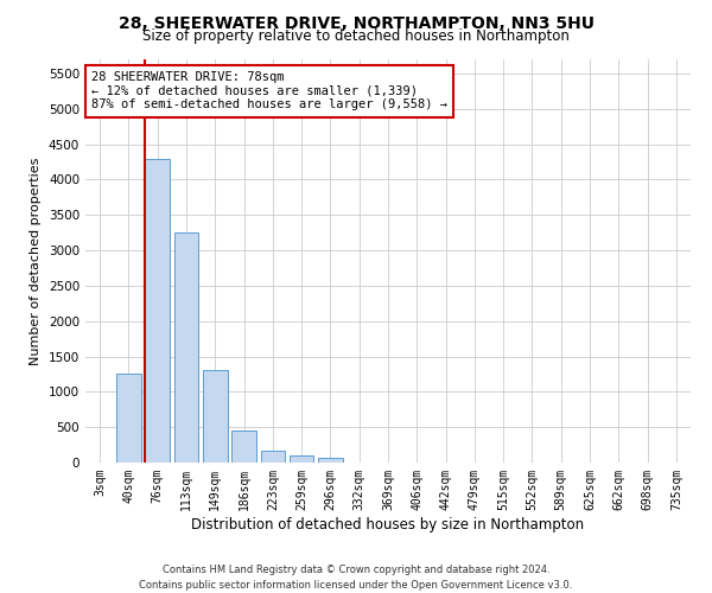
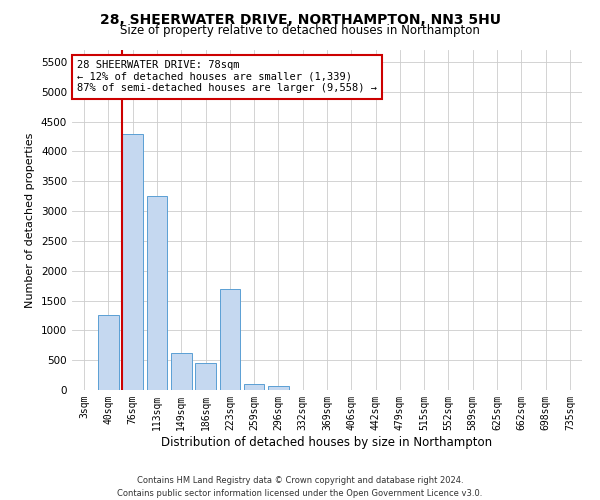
149sqm: 1300 -> 620
223sqm: 180 -> 1700
